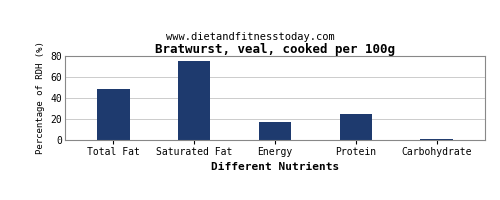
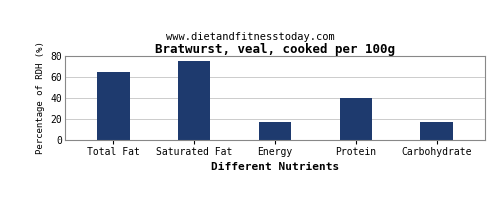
Total Fat: 49 -> 65
Protein: 25 -> 40
Carbohydrate: 1 -> 17
